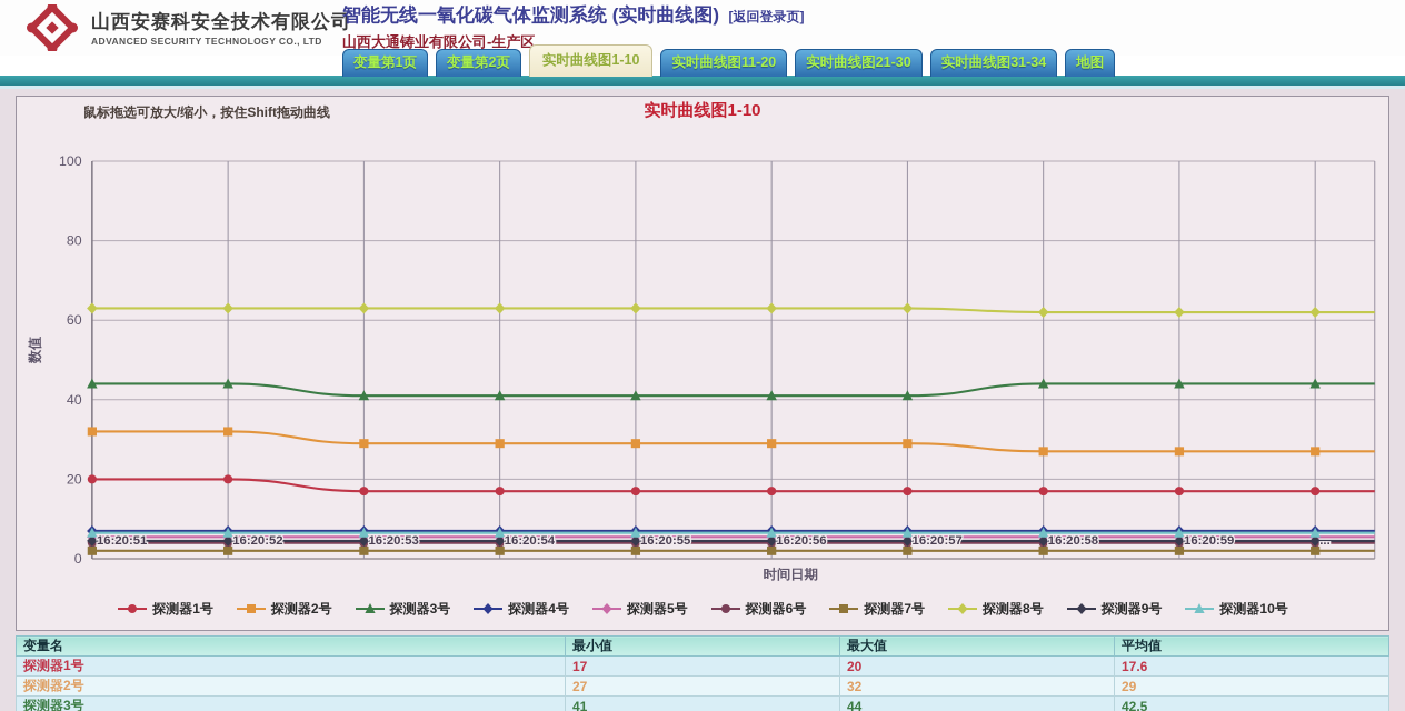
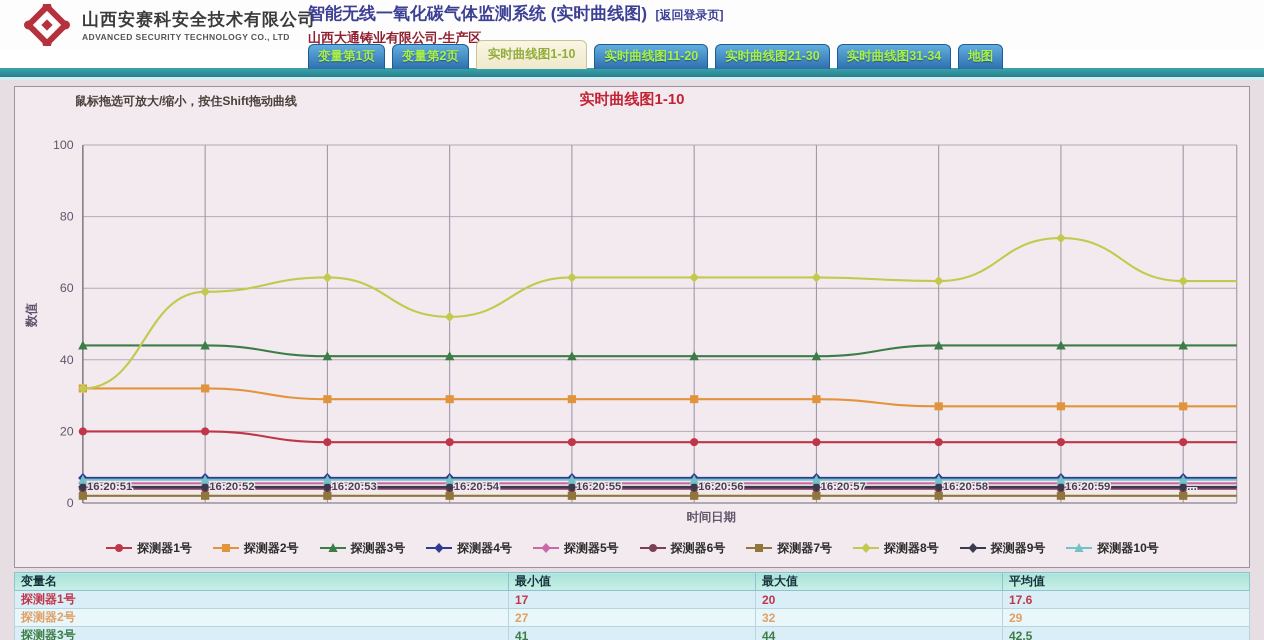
探测器8号/16:20:51: 63 -> 32
探测器8号/16:20:52: 63 -> 59
探测器8号/16:20:54: 63 -> 52
探测器8号/16:20:59: 62 -> 74
